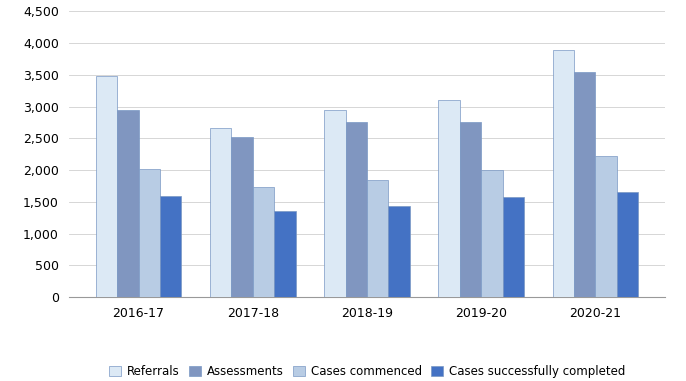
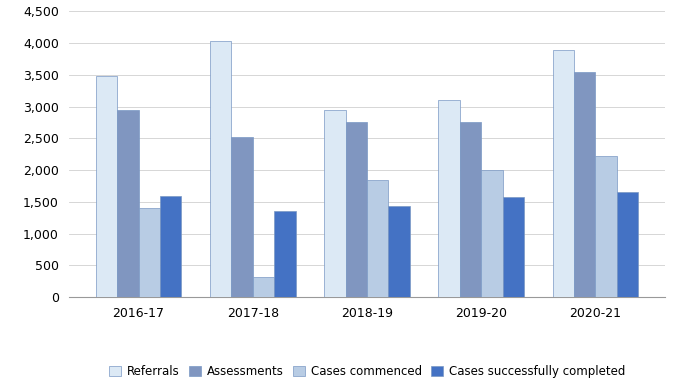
Cases commenced/2016-17: 2,020 -> 1,400
Referrals/2017-18: 2,660 -> 4,040
Cases commenced/2017-18: 1,730 -> 320
